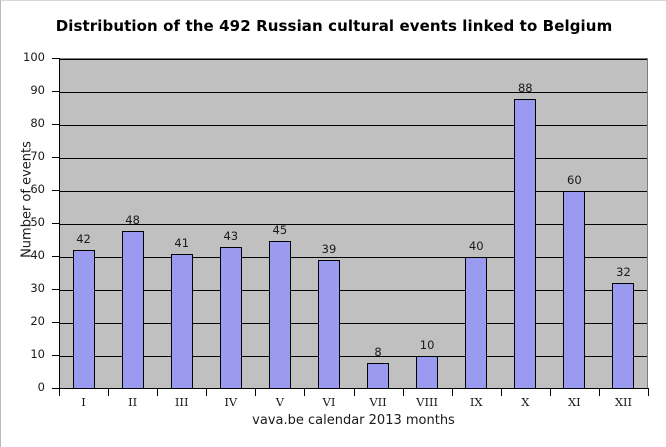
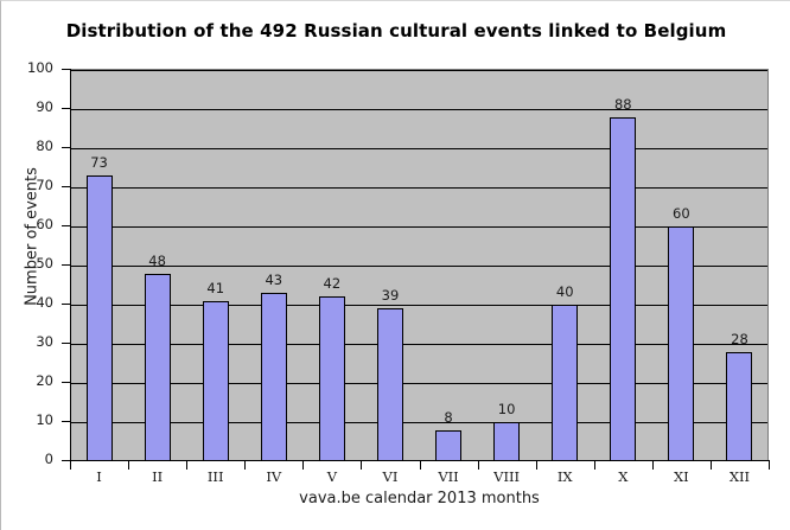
I: 42 -> 73
V: 45 -> 42
XII: 32 -> 28
